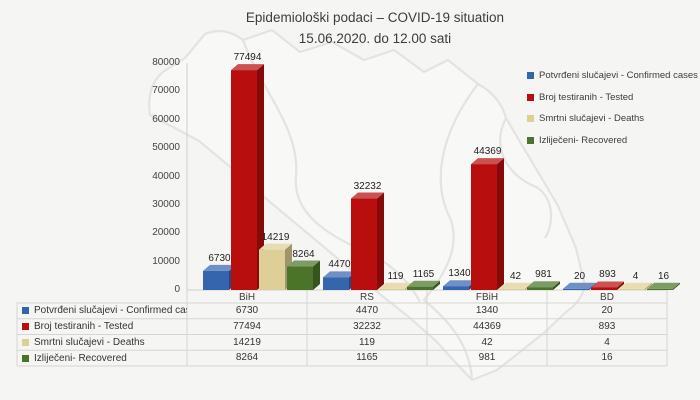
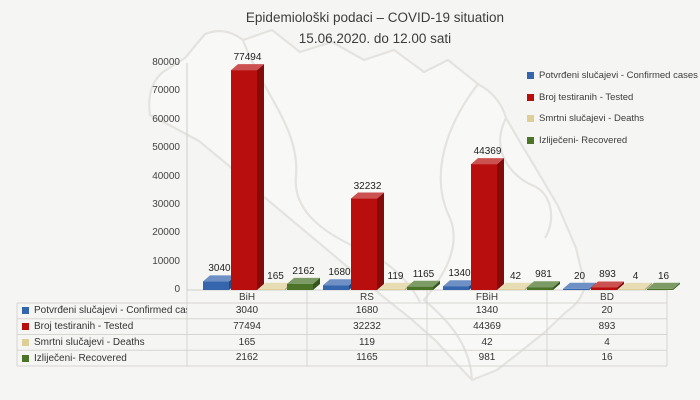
Potvrđeni slučajevi - Confirmed cases/BiH: 6730 -> 3040
Smrtni slučajevi - Deaths/BiH: 14219 -> 165
Izliječeni- Recovered/BiH: 8264 -> 2162
Potvrđeni slučajevi - Confirmed cases/RS: 4470 -> 1680
